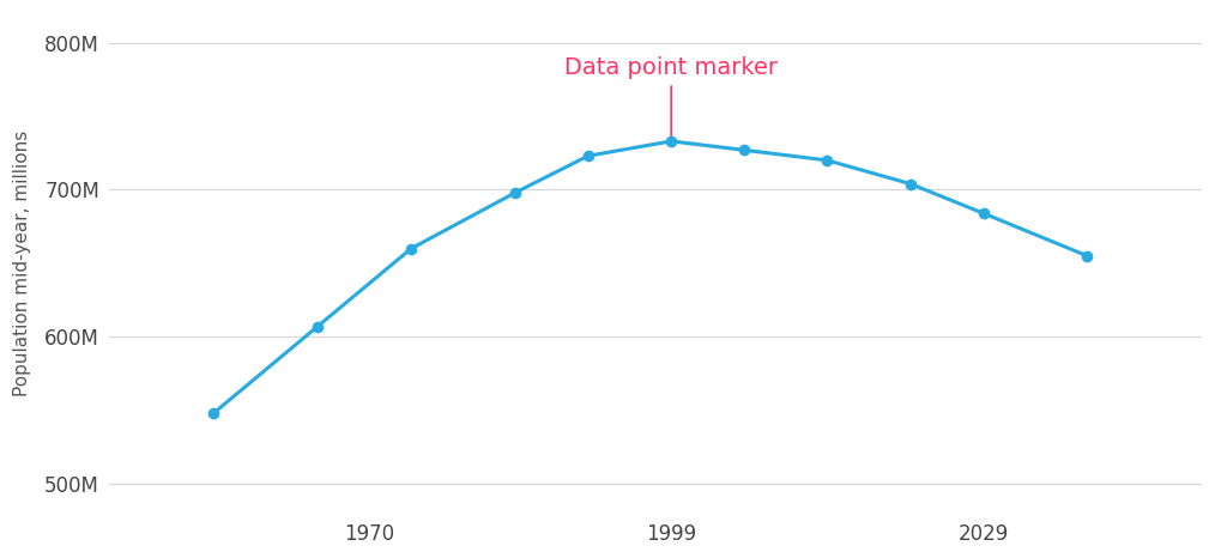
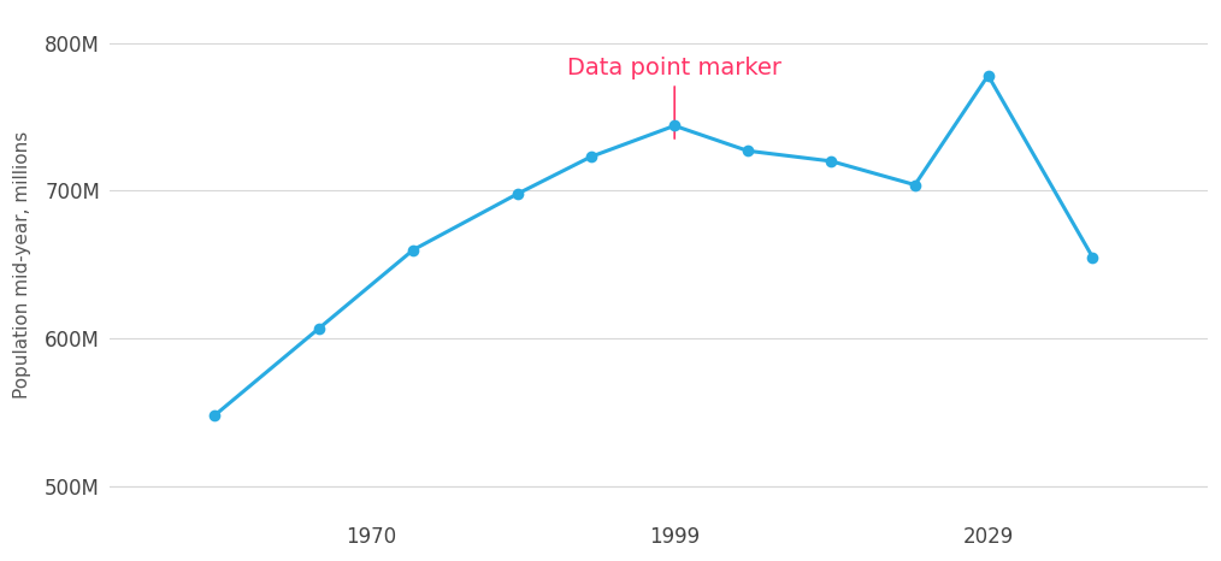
1999: 733M -> 744M
2029: 684M -> 778M
